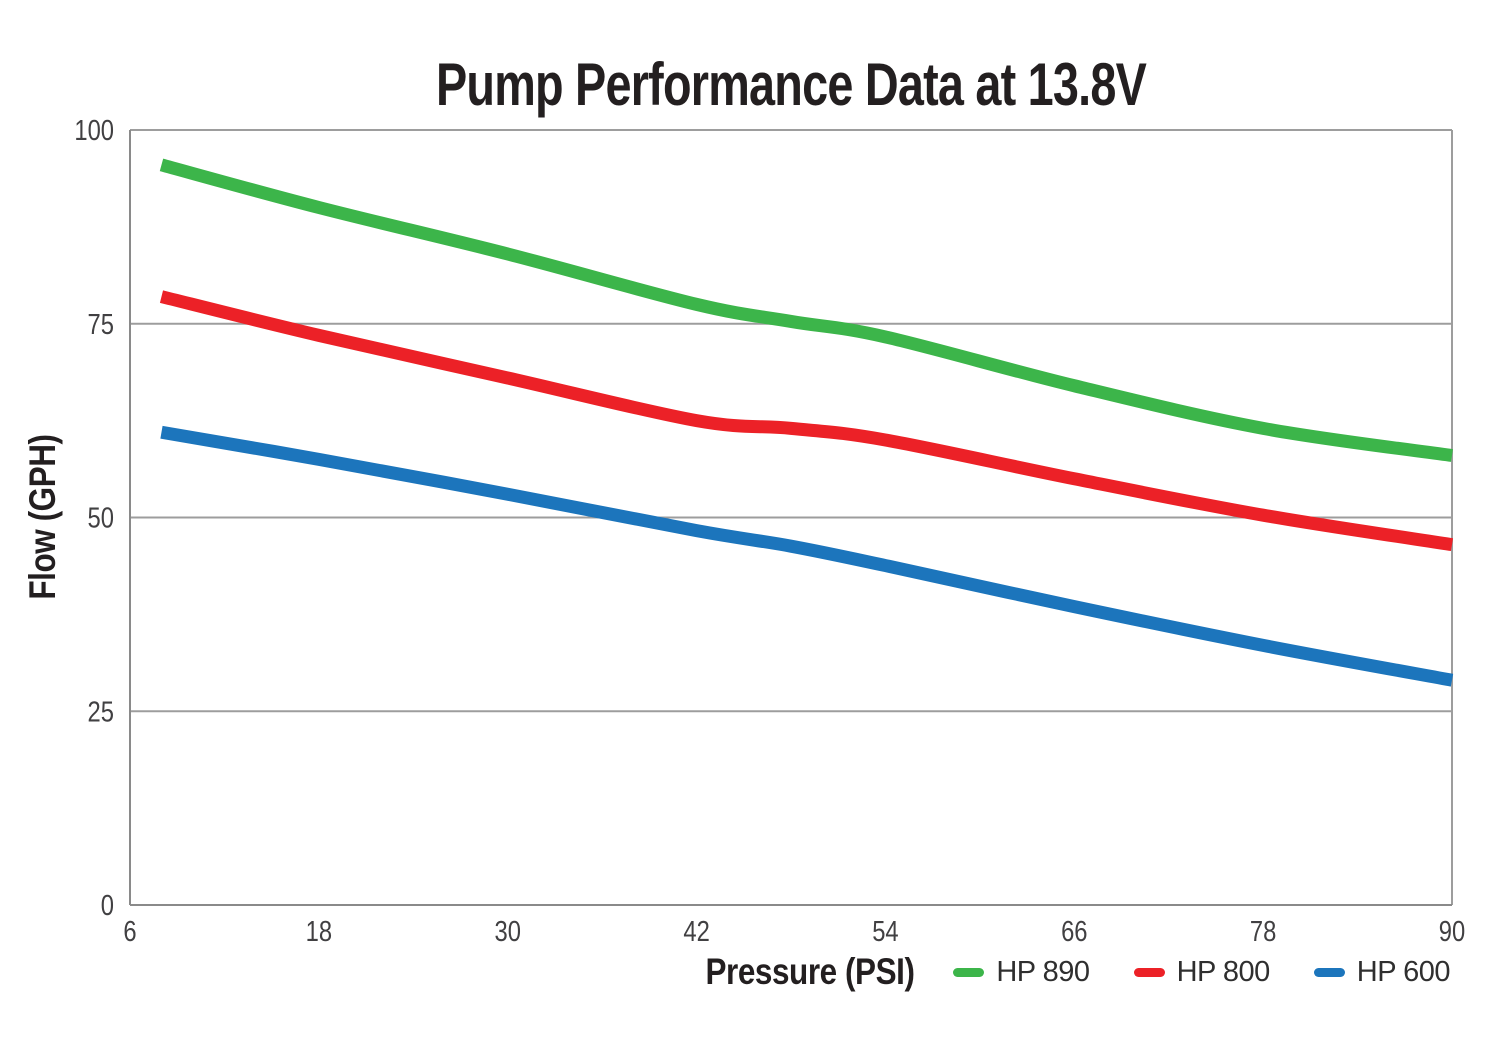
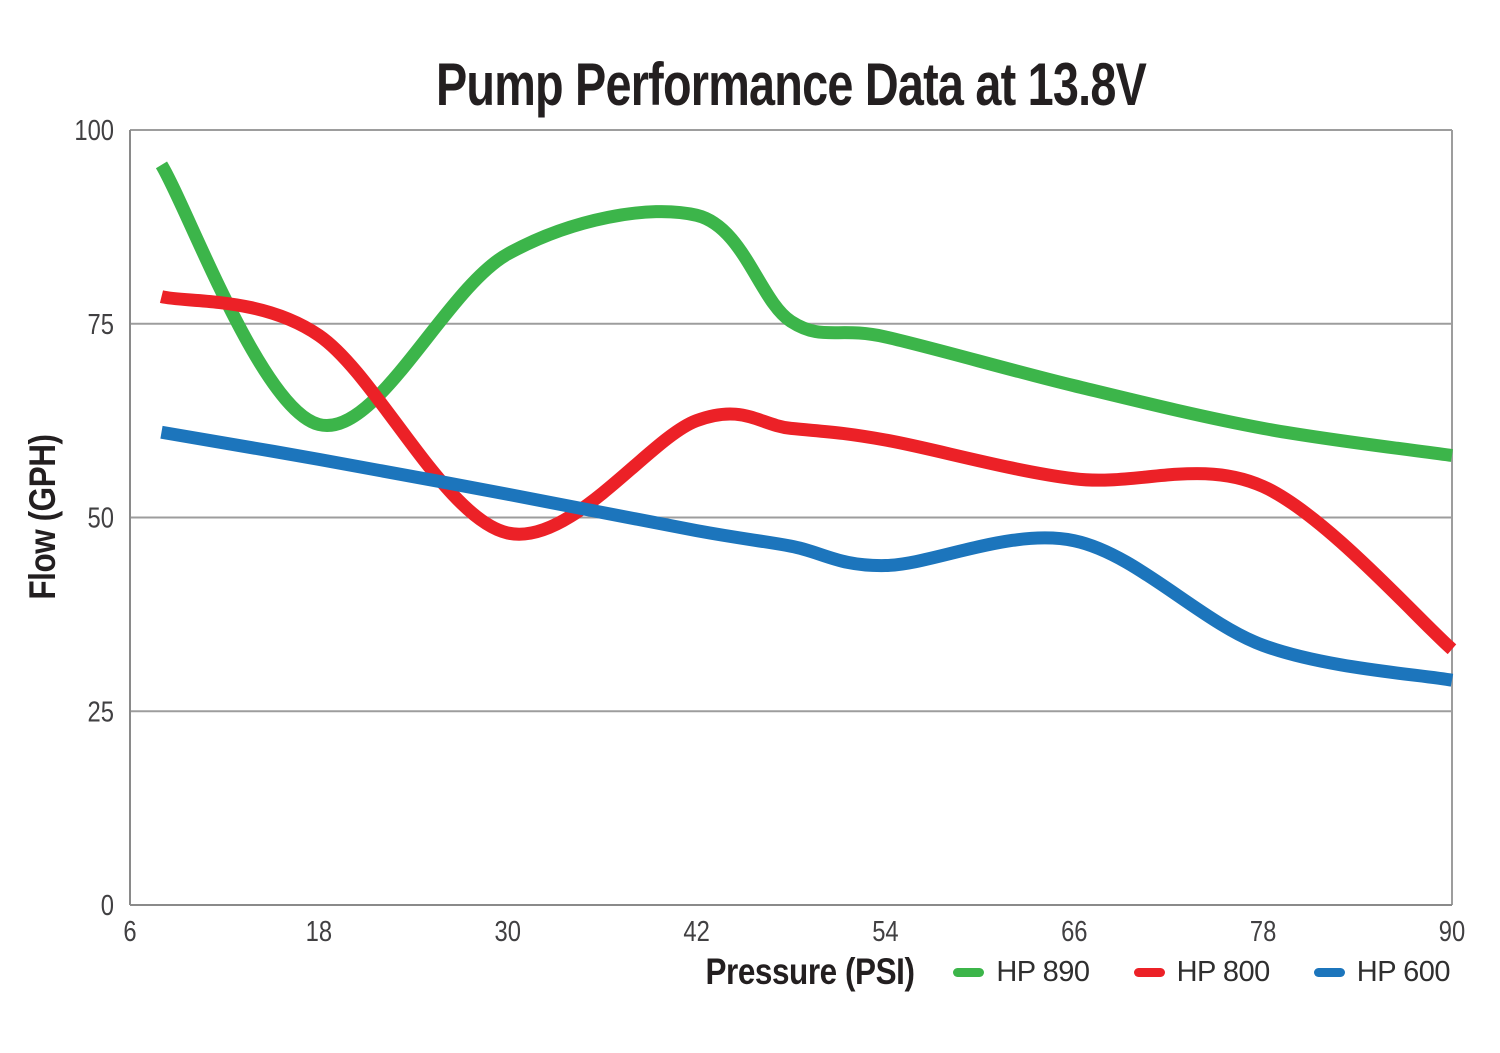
HP 890/18: 90 -> 62
HP 800/30: 68 -> 48
HP 890/42: 78 -> 89
HP 600/66: 38 -> 47
HP 800/78: 50 -> 54
HP 800/90: 46 -> 33
